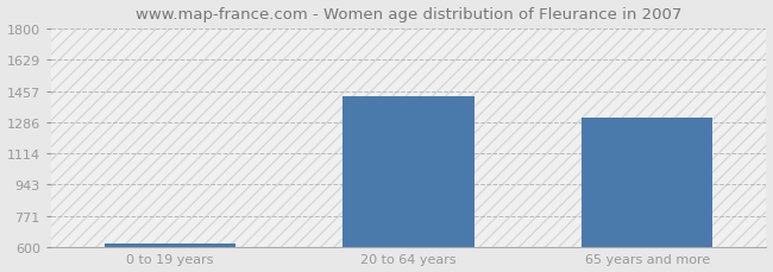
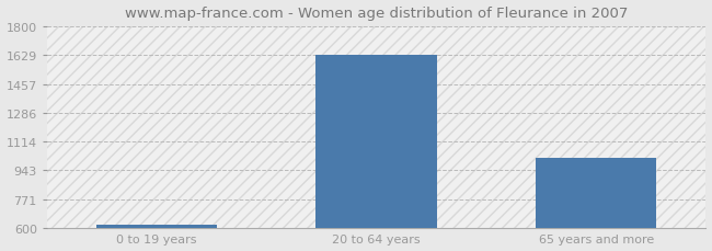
20 to 64 years: 1430 -> 1630
65 years and more: 1310 -> 1020
